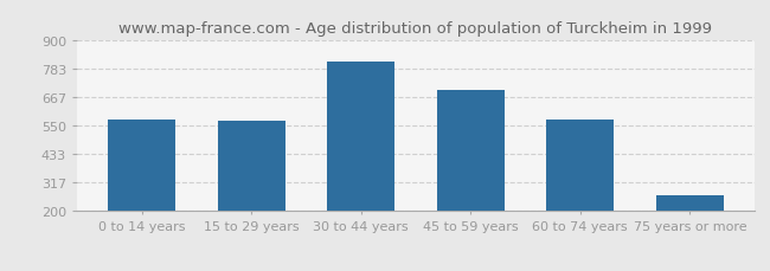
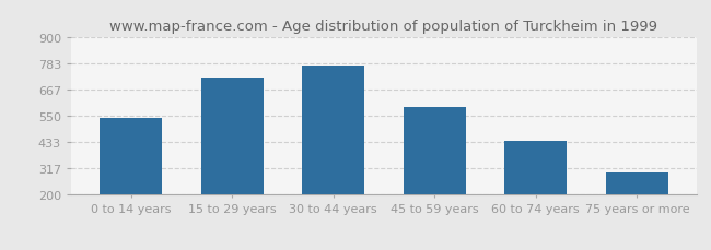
0 to 14 years: 573 -> 540
15 to 29 years: 568 -> 720
30 to 44 years: 810 -> 770
45 to 59 years: 697 -> 590
60 to 74 years: 576 -> 440
75 years or more: 265 -> 300
